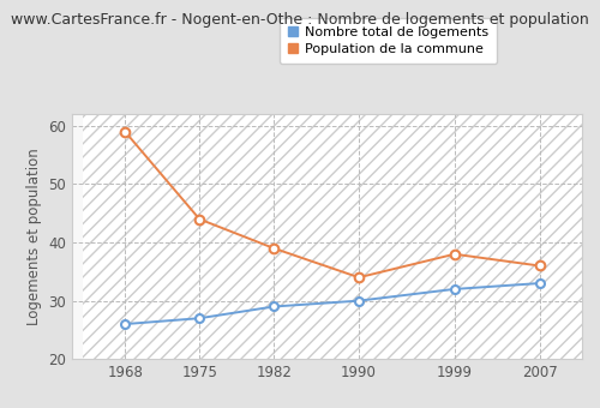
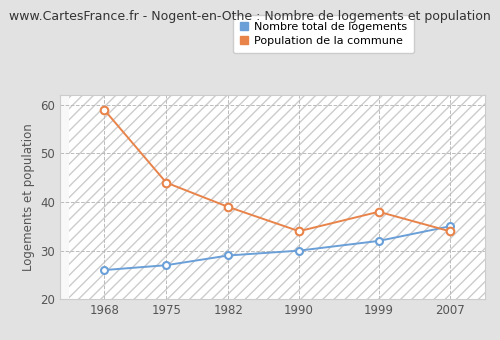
Nombre total de logements/2007: 33 -> 35
Population de la commune/2007: 36 -> 34
